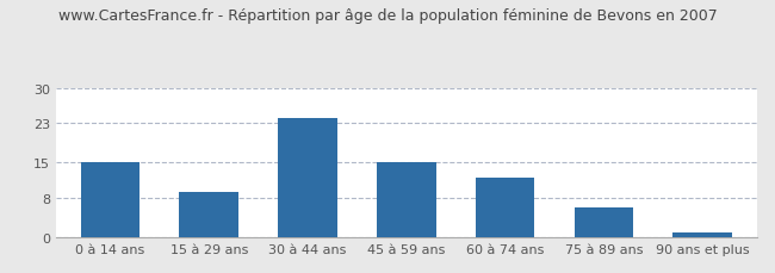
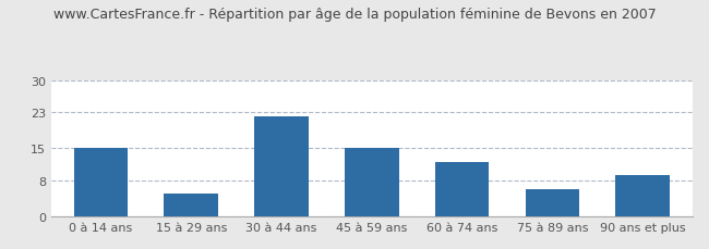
15 à 29 ans: 9 -> 5
30 à 44 ans: 24 -> 22
90 ans et plus: 1 -> 9
